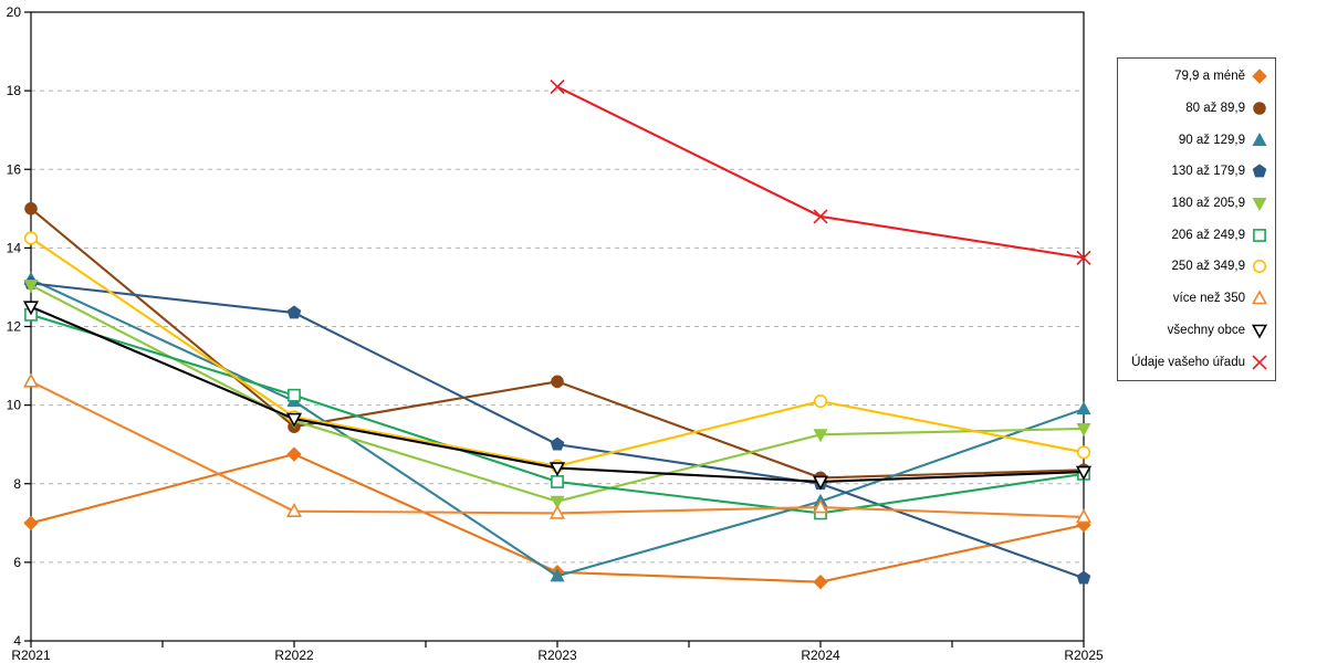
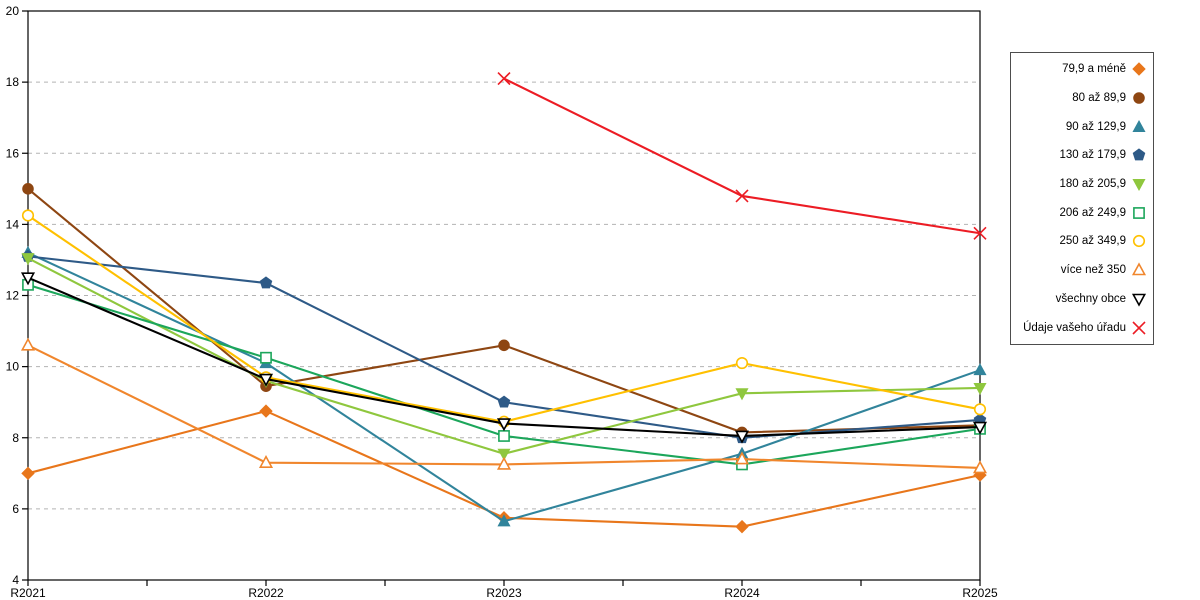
130 až 179,9/R2025: 5.6 -> 8.5
